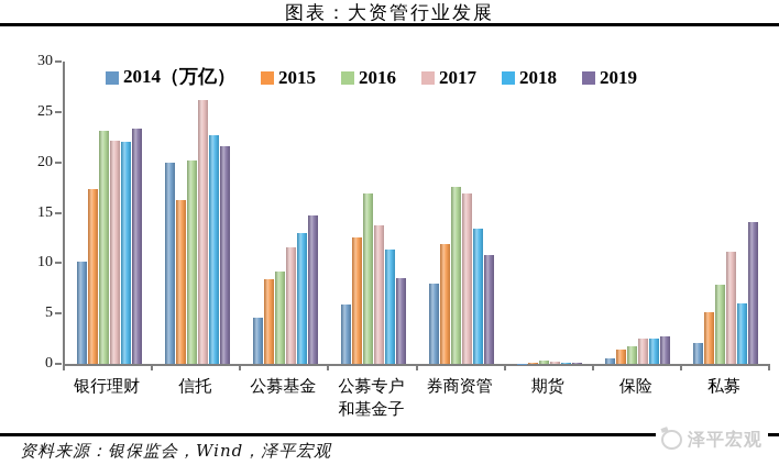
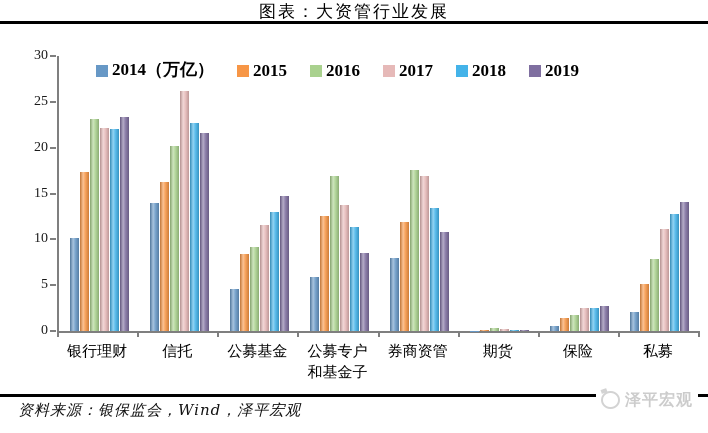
2014（万亿）/信托: 20 -> 14
2018/私募: 6 -> 13
